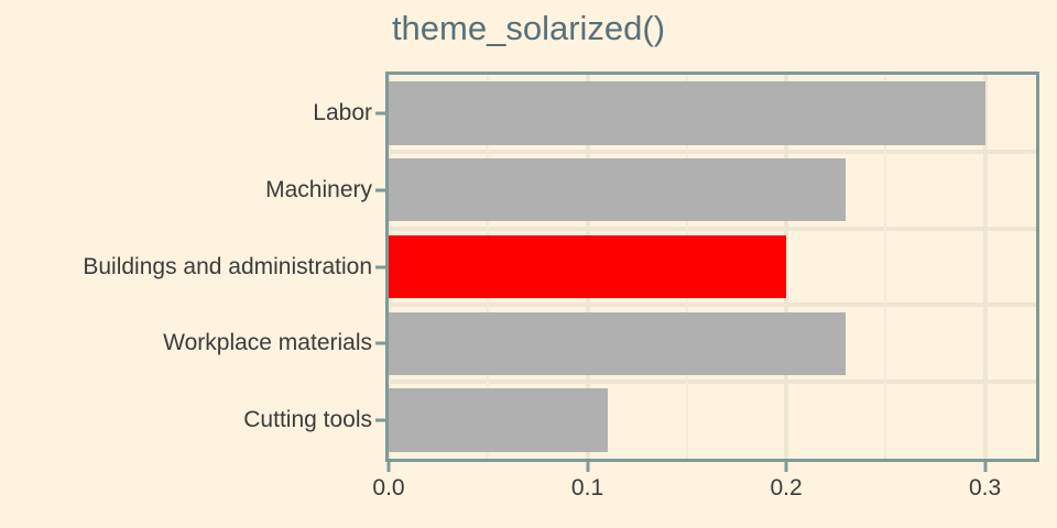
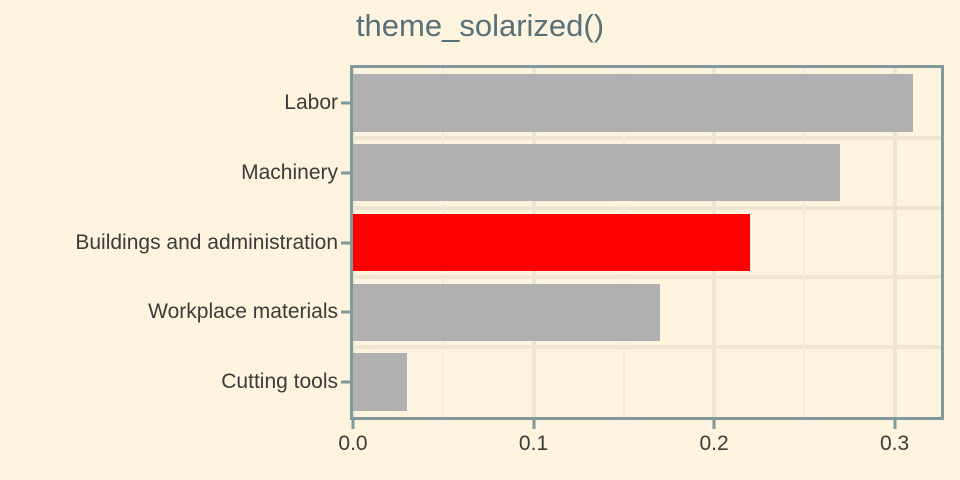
Labor: 0.30 -> 0.31
Machinery: 0.23 -> 0.27
Buildings and administration: 0.20 -> 0.22
Workplace materials: 0.23 -> 0.17
Cutting tools: 0.11 -> 0.03
